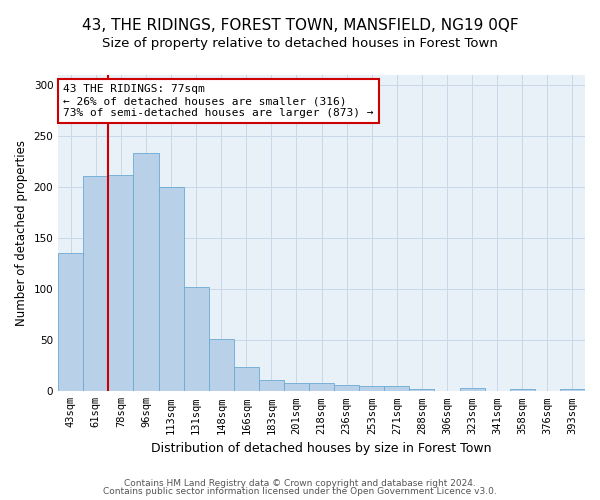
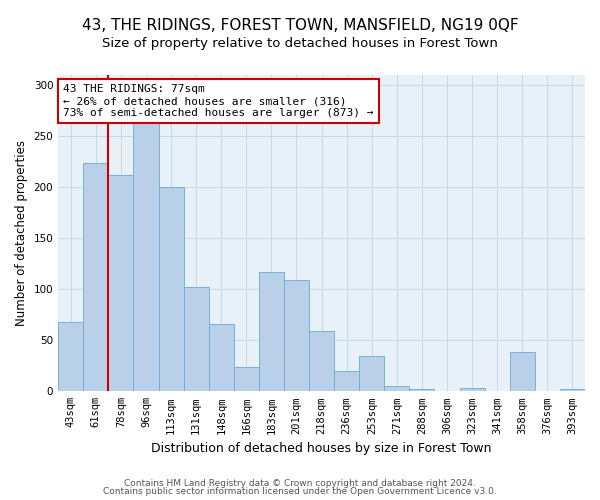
43sqm: 136 -> 68
61sqm: 211 -> 224
96sqm: 234 -> 265
148sqm: 51 -> 66
183sqm: 11 -> 117
201sqm: 8 -> 109
218sqm: 8 -> 59
236sqm: 6 -> 20
253sqm: 5 -> 35
358sqm: 2 -> 39
